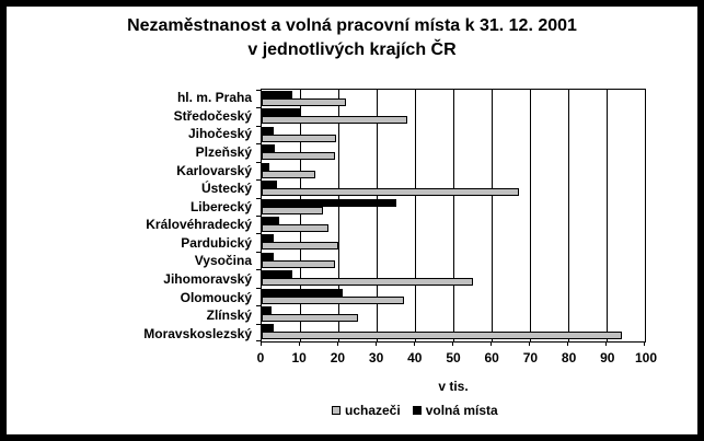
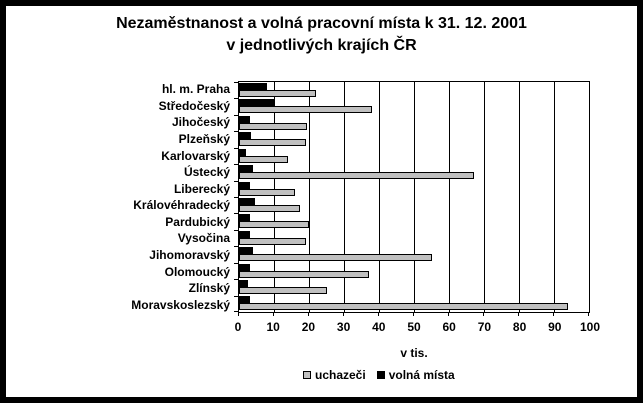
volná místa/Liberecký: 35 -> 3
volná místa/Jihomoravský: 8 -> 4
volná místa/Olomoucký: 21 -> 3
